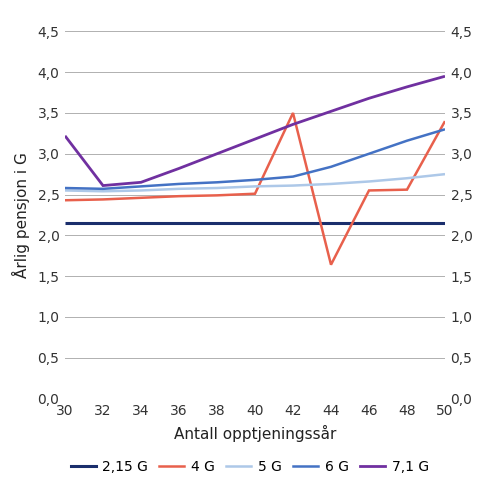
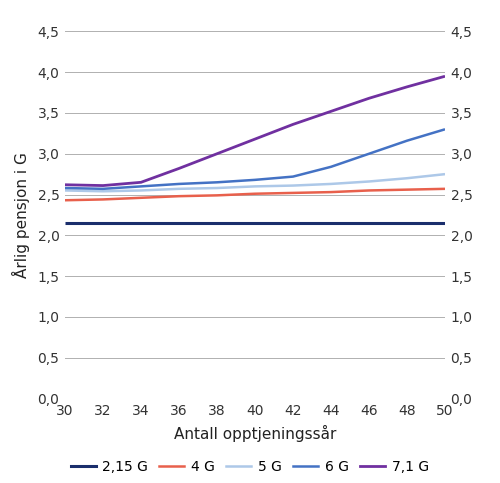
7,1 G/30: 3,22 -> 2,62
4 G/42: 3,50 -> 2,52
4 G/44: 1,64 -> 2,53
4 G/50: 3,40 -> 2,57
